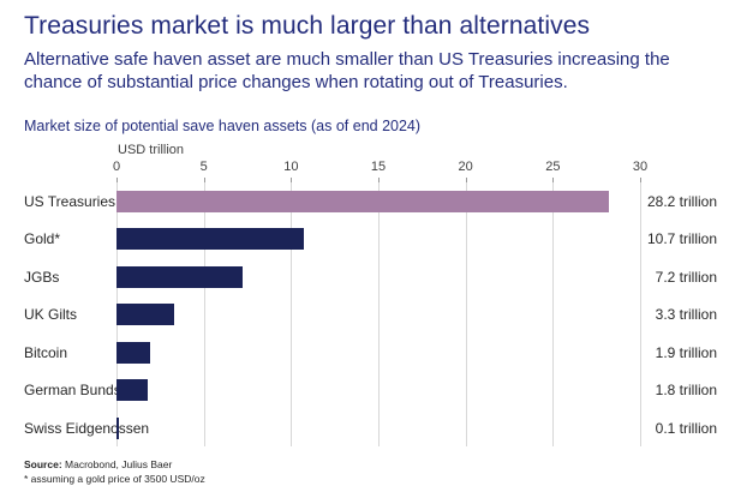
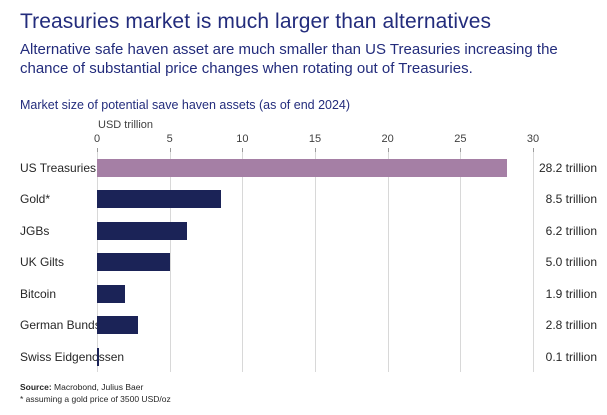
Gold*: 10.7 -> 8.5
JGBs: 7.2 -> 6.2
UK Gilts: 3.3 -> 5.0
German Bunds: 1.8 -> 2.8
